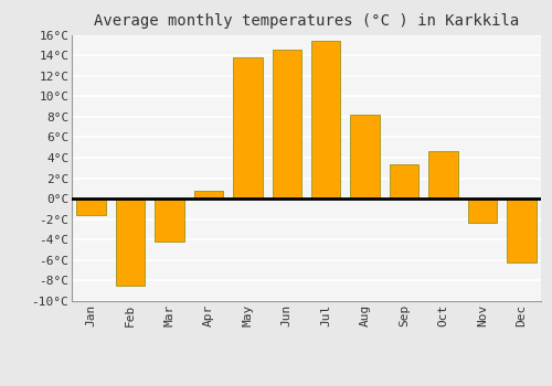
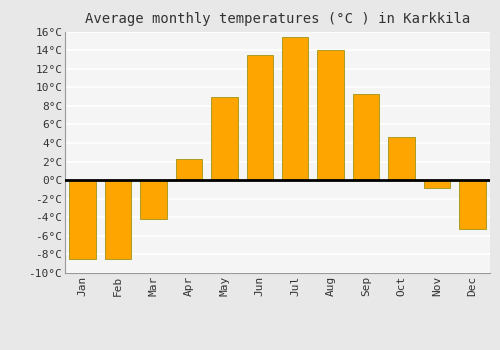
Jan: -1.6°C -> -8.5°C
Apr: 0.8°C -> 2.3°C
May: 13.8°C -> 9.0°C
Jun: 14.6°C -> 13.5°C
Aug: 8.2°C -> 14.0°C
Sep: 3.4°C -> 9.3°C
Nov: -2.4°C -> -0.8°C
Dec: -6.2°C -> -5.3°C
